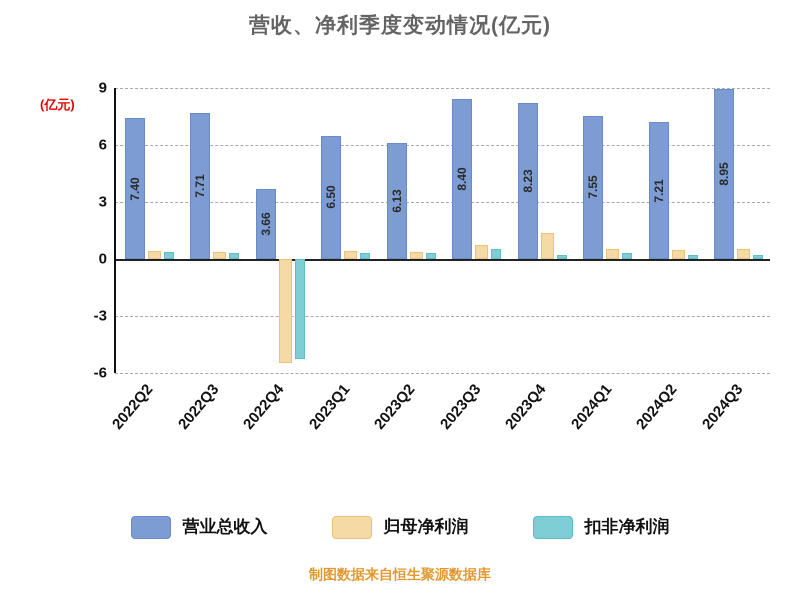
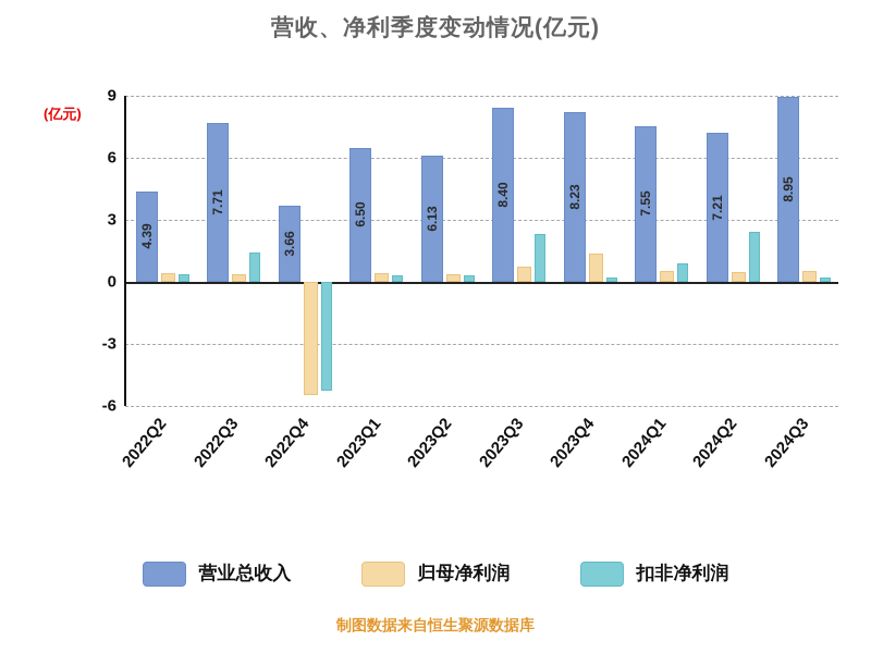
营业总收入/2022Q2: 7.40 -> 4.39
扣非净利润/2022Q3: 0.3 -> 1.4
扣非净利润/2023Q3: 0.5 -> 2.3
扣非净利润/2024Q1: 0.3 -> 0.9
扣非净利润/2024Q2: 0.2 -> 2.4
